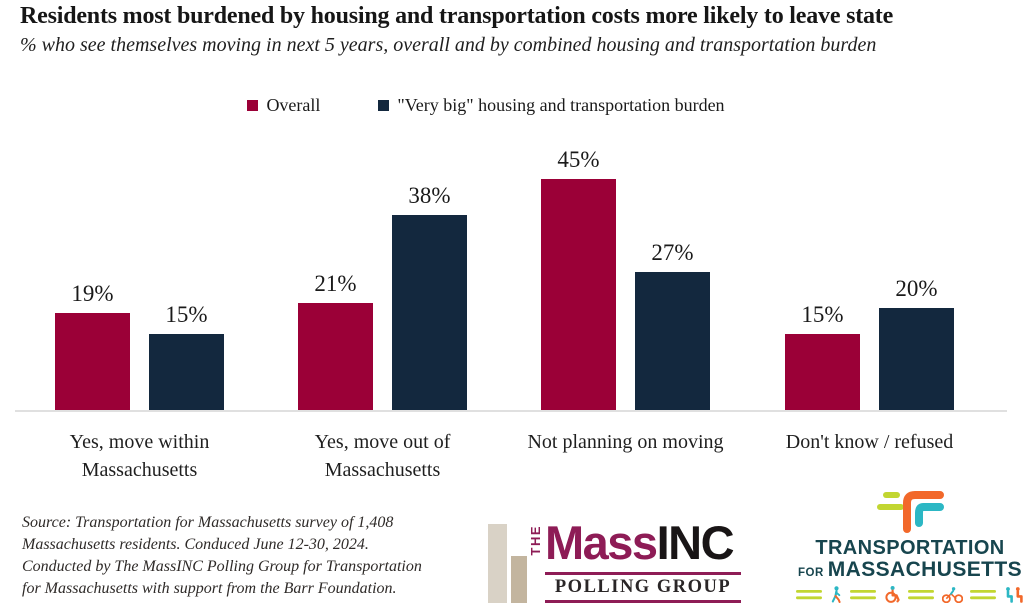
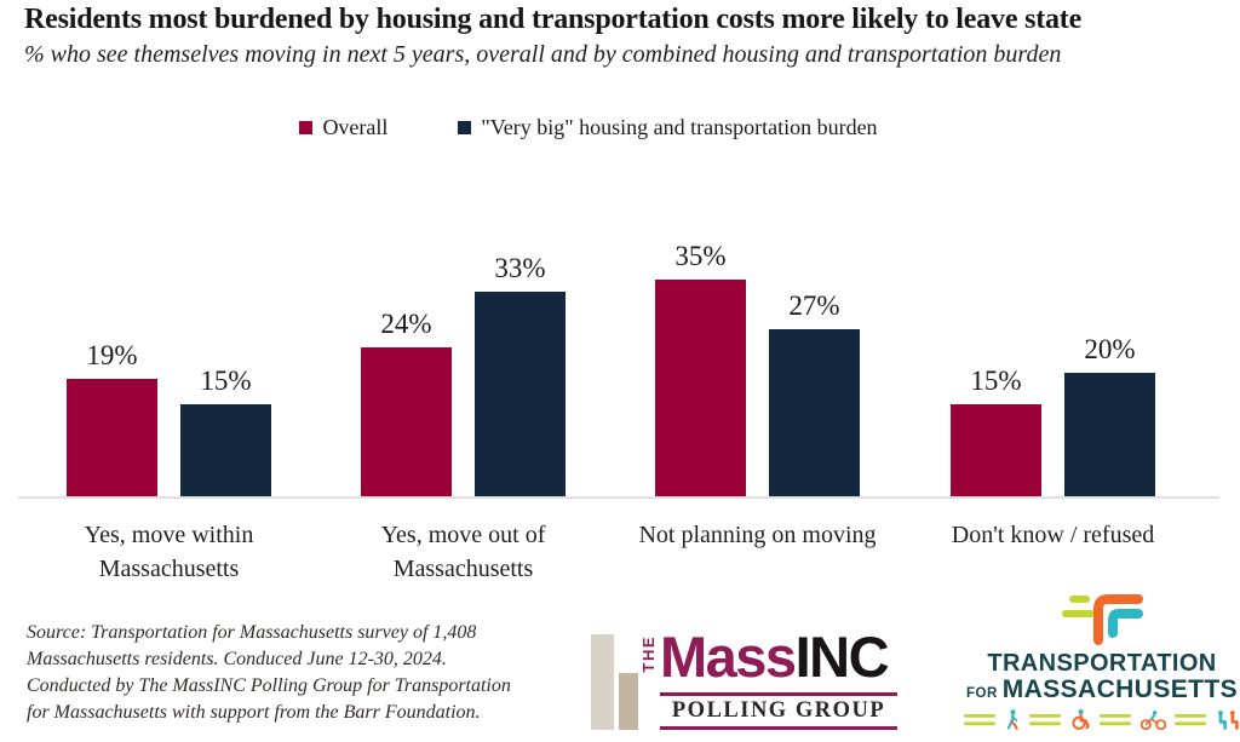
Overall/Yes, move out of Massachusetts: 21% -> 24%
"Very big" housing and transportation burden/Yes, move out of Massachusetts: 38% -> 33%
Overall/Not planning on moving: 45% -> 35%
